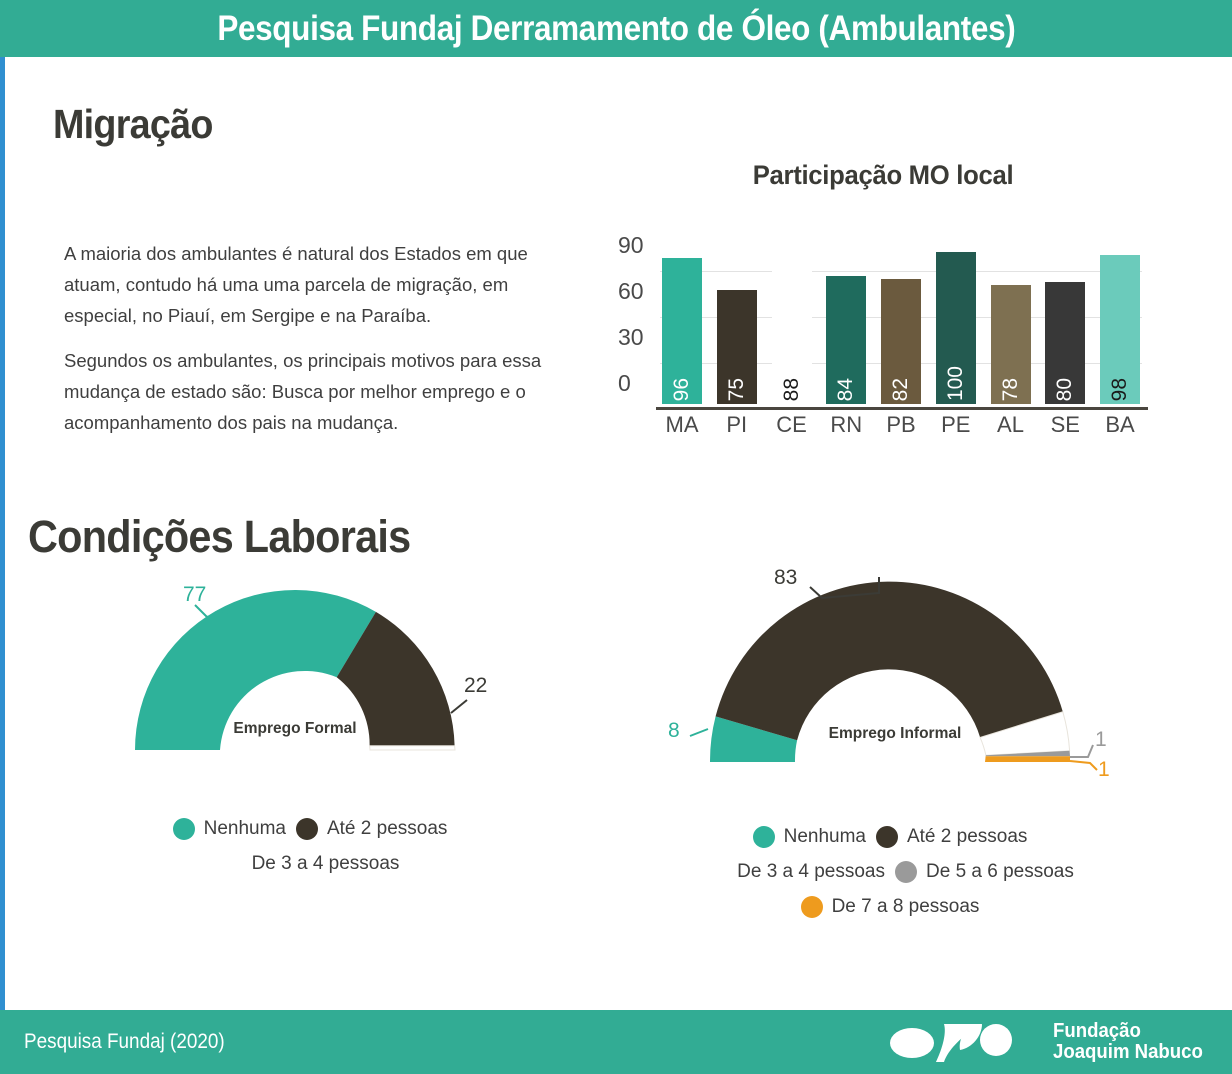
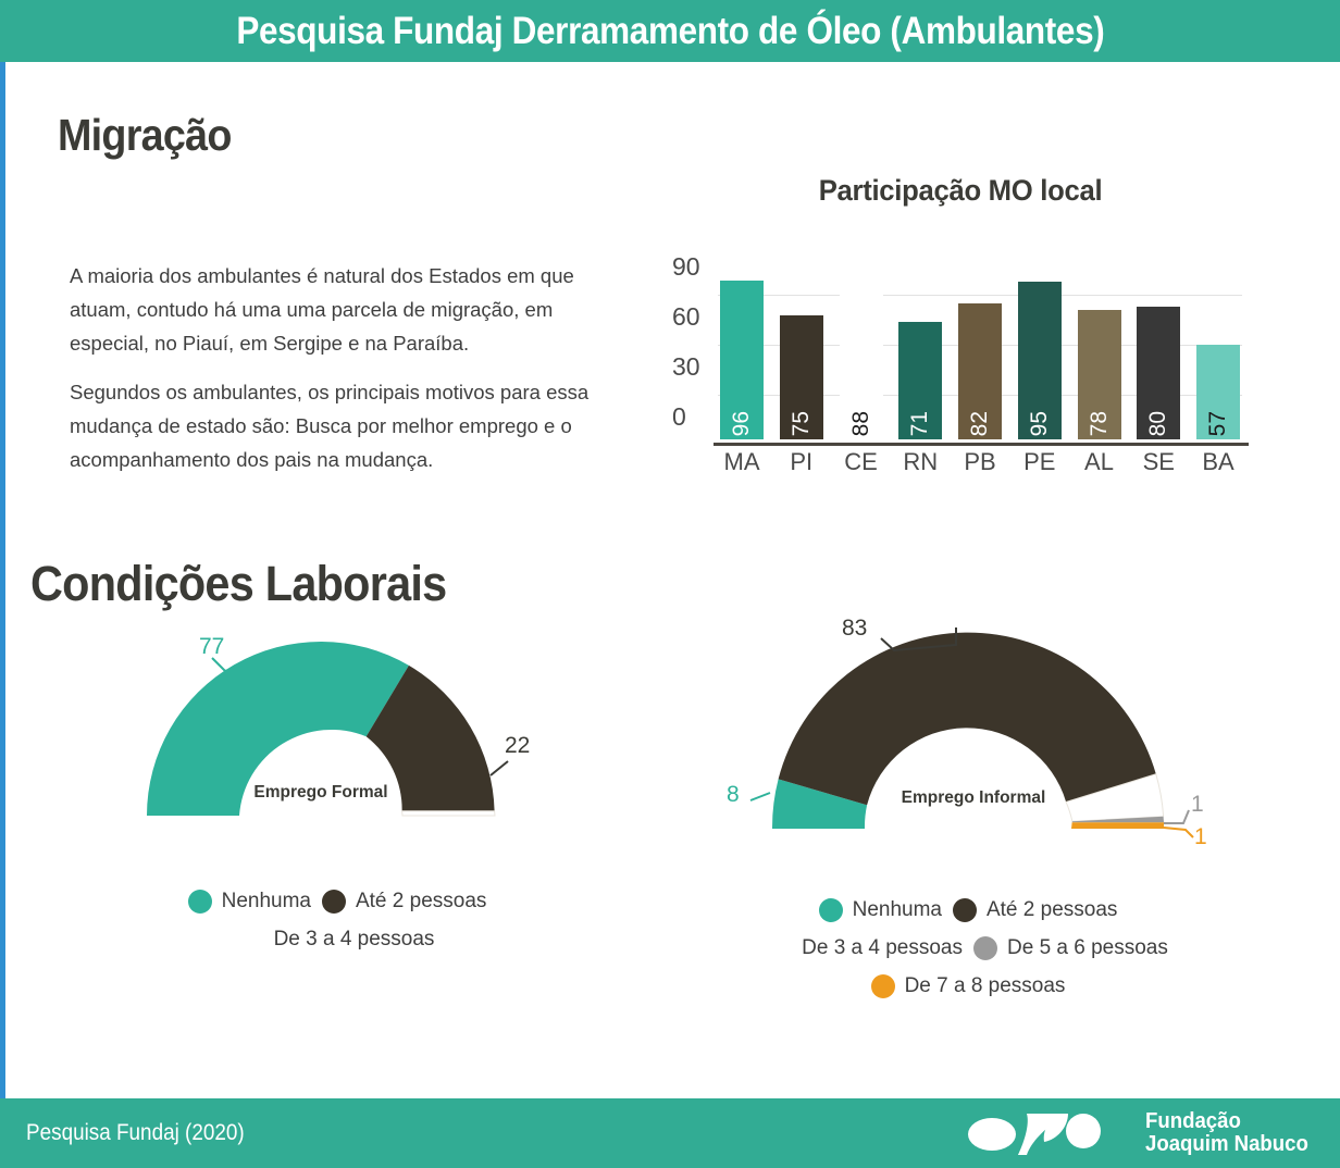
RN: 84 -> 71
PE: 100 -> 95
BA: 98 -> 57
